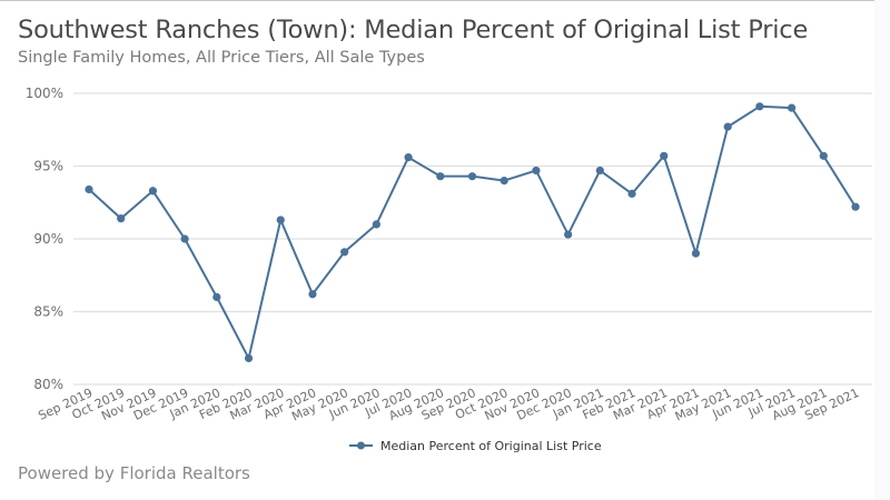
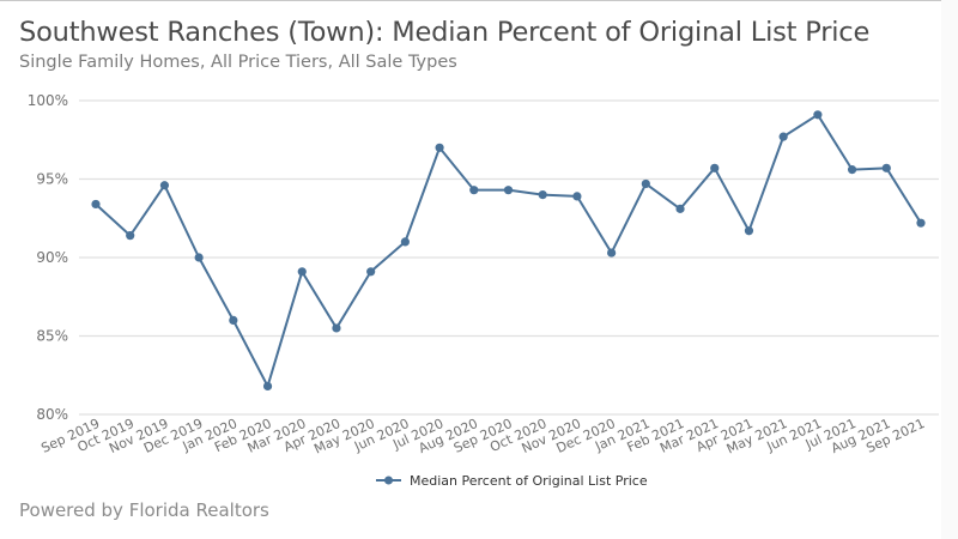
Nov 2019: 93.3% -> 94.6%
Mar 2020: 91.3% -> 89.1%
Apr 2020: 86.2% -> 85.5%
Jul 2020: 95.6% -> 97.0%
Nov 2020: 94.7% -> 93.9%
Apr 2021: 89.0% -> 91.7%
Jul 2021: 99.0% -> 95.6%
